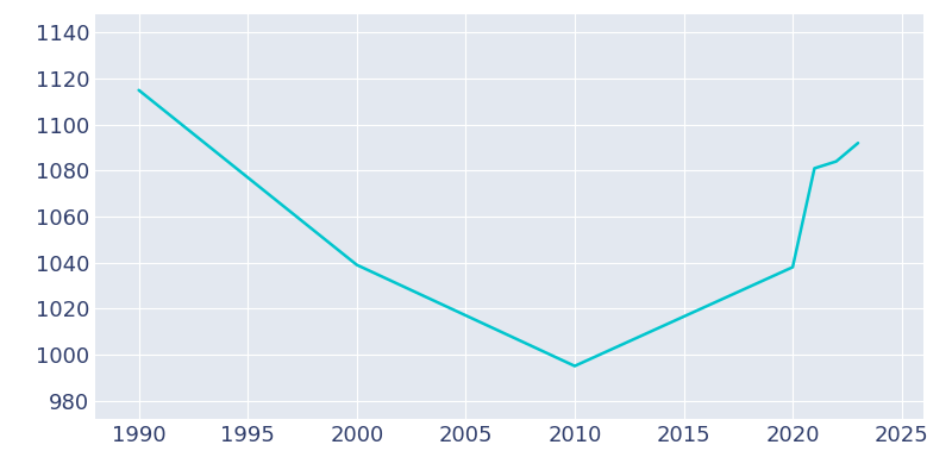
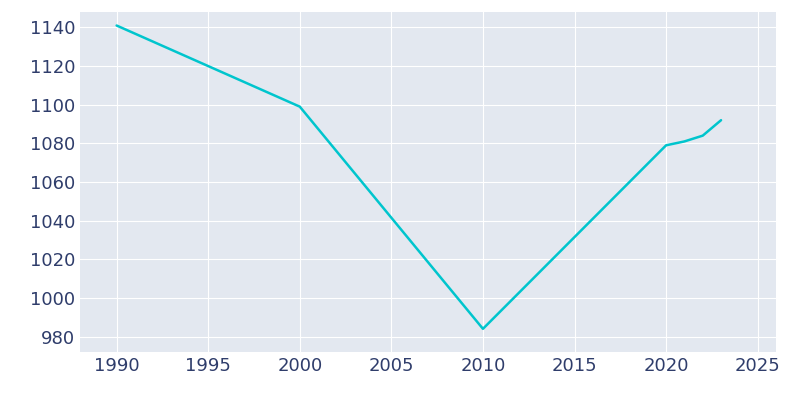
1990: 1115 -> 1141
2000: 1039 -> 1099
2010: 995 -> 984
2020: 1038 -> 1079
